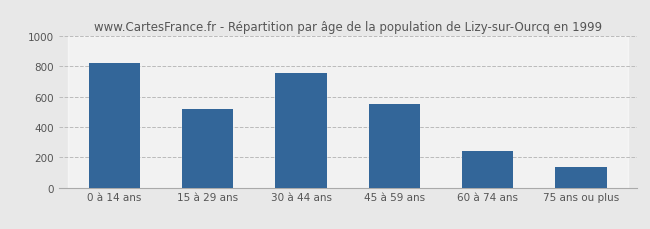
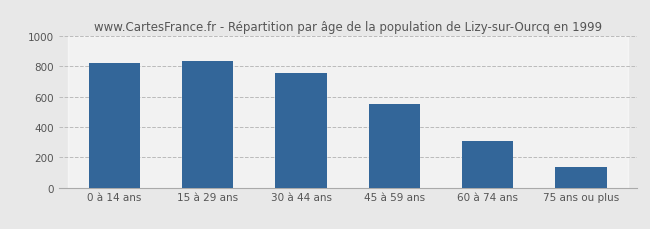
15 à 29 ans: 520 -> 840
60 à 74 ans: 240 -> 310
